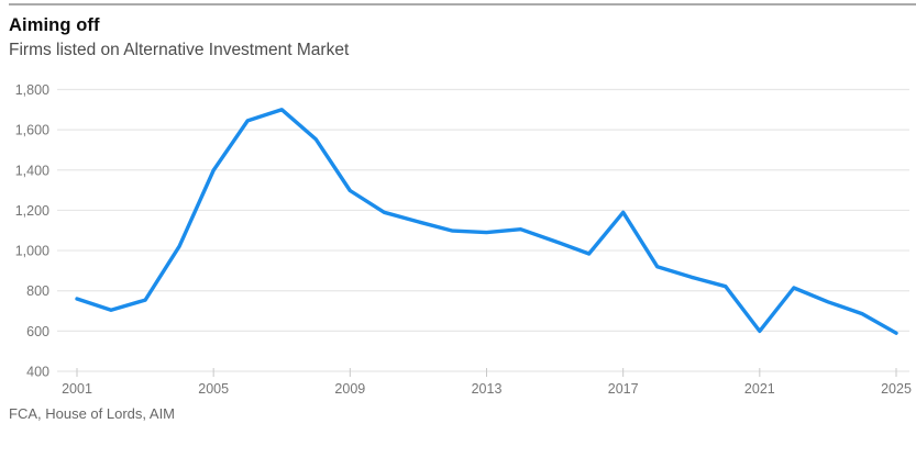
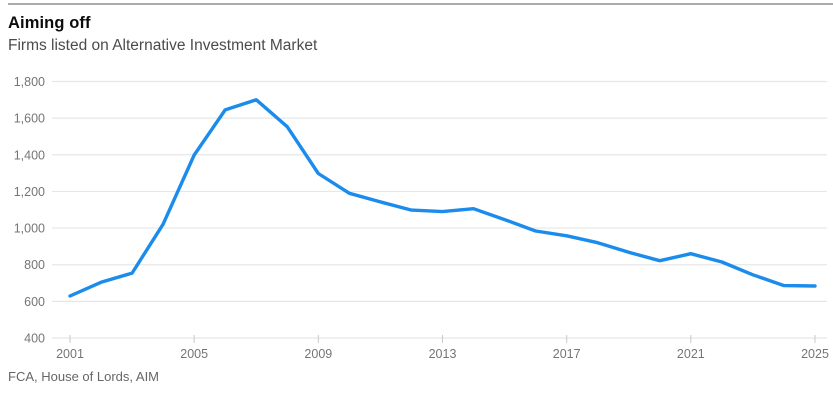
2001: 760 -> 630
2017: 1190 -> 960
2021: 600 -> 860
2025: 590 -> 680
